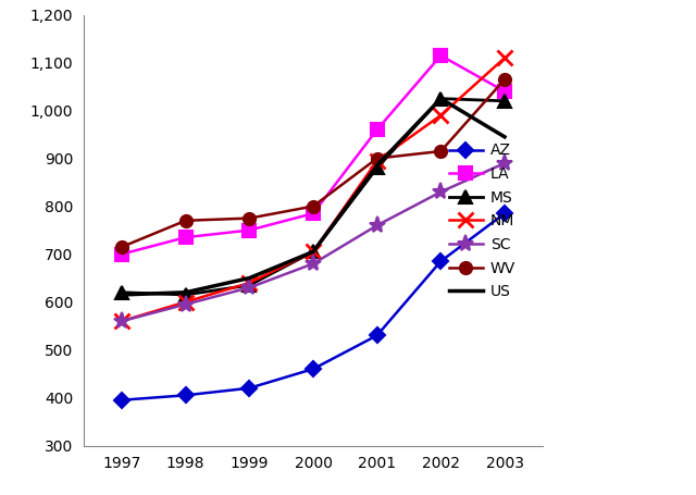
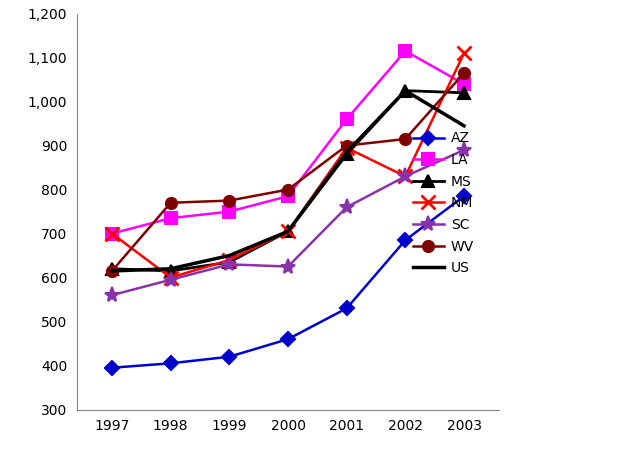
NM/1997: 560 -> 700
WV/1997: 715 -> 615
SC/2000: 680 -> 625
NM/2002: 990 -> 830
